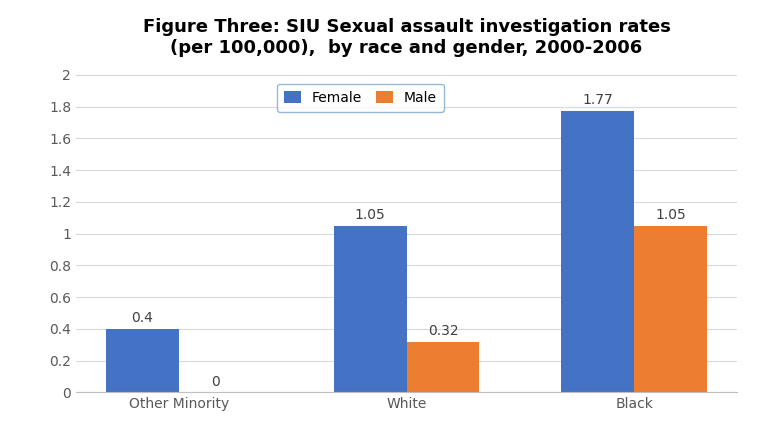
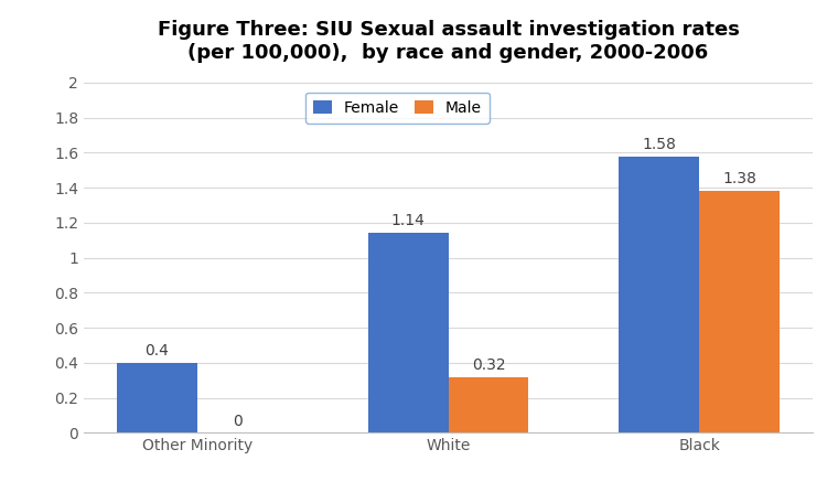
Female/White: 1.05 -> 1.14
Female/Black: 1.77 -> 1.58
Male/Black: 1.05 -> 1.38
